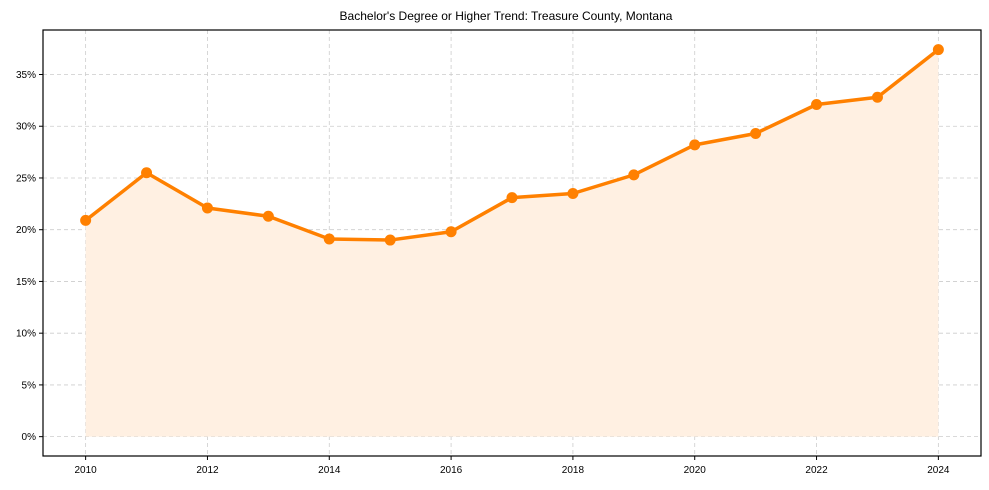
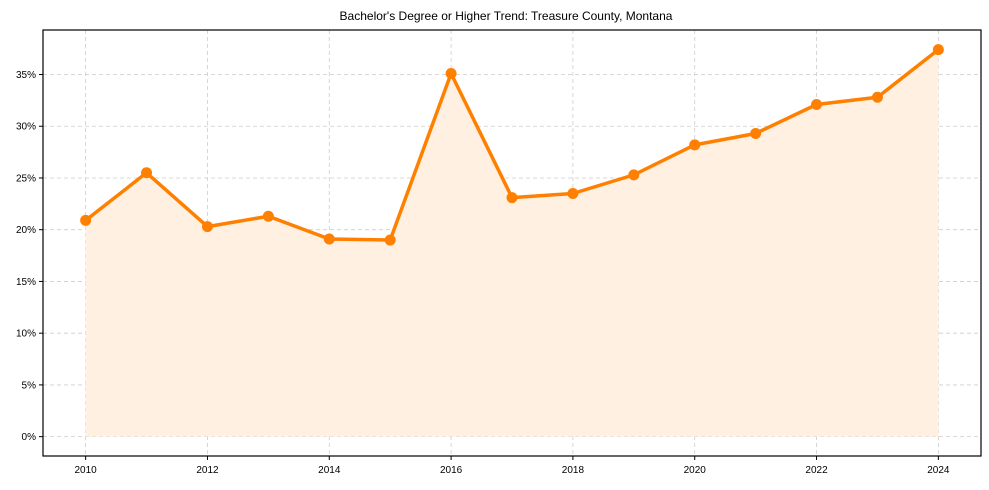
2012: 22.1% -> 20.3%
2016: 19.8% -> 35.1%
